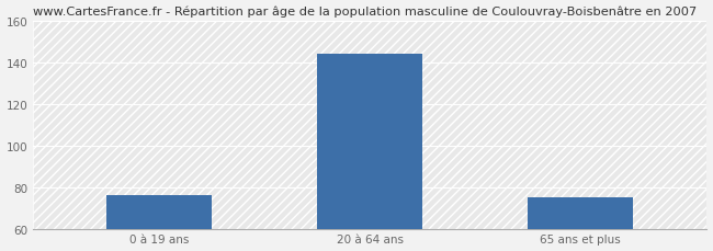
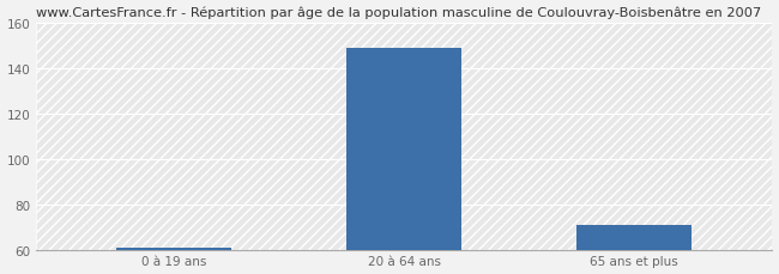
0 à 19 ans: 76 -> 61
20 à 64 ans: 144 -> 149
65 ans et plus: 75 -> 71
